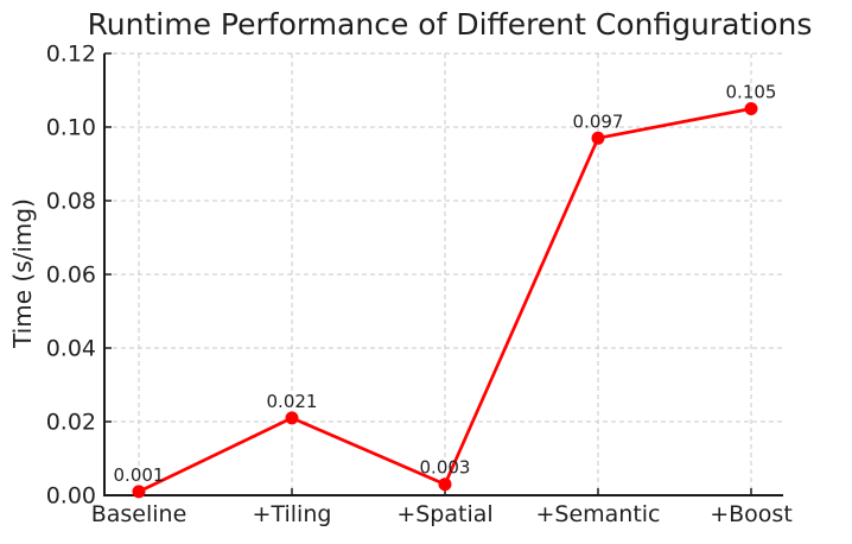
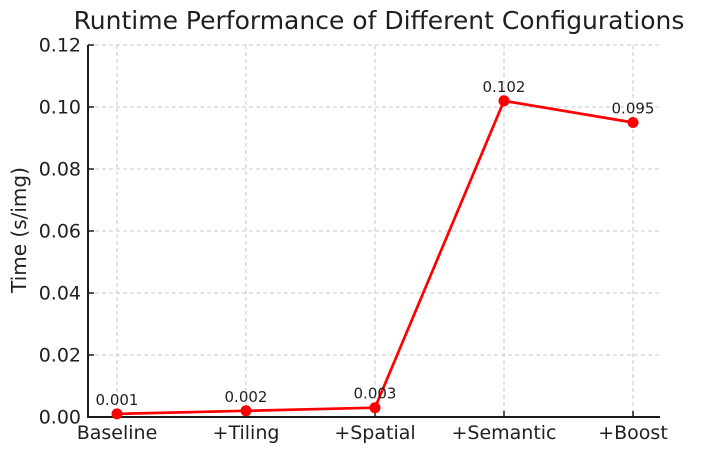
+Tiling: 0.021 -> 0.002
+Semantic: 0.097 -> 0.102
+Boost: 0.105 -> 0.095
